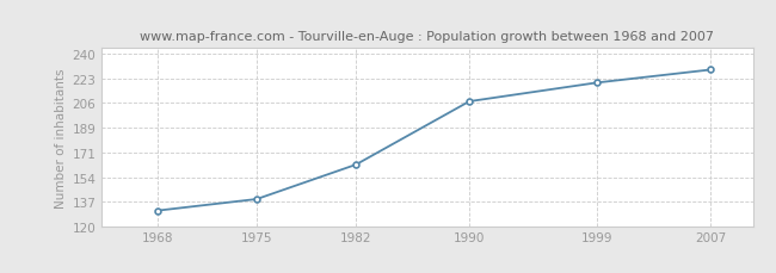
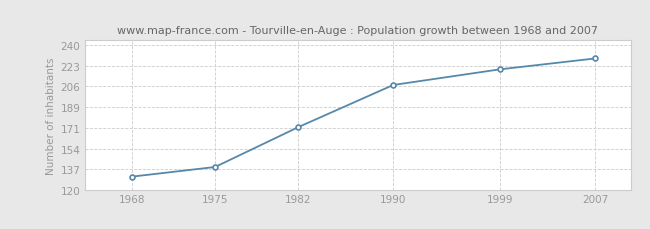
1982: 163 -> 172
